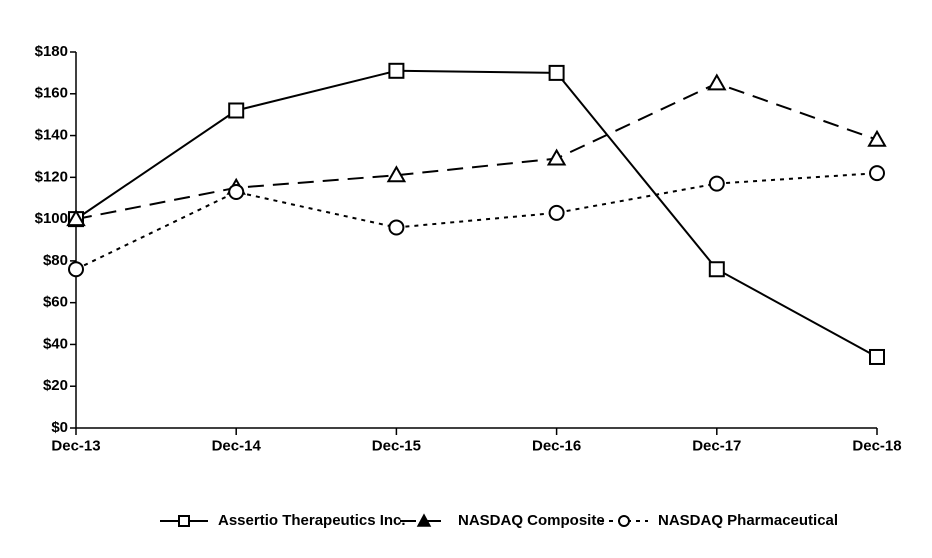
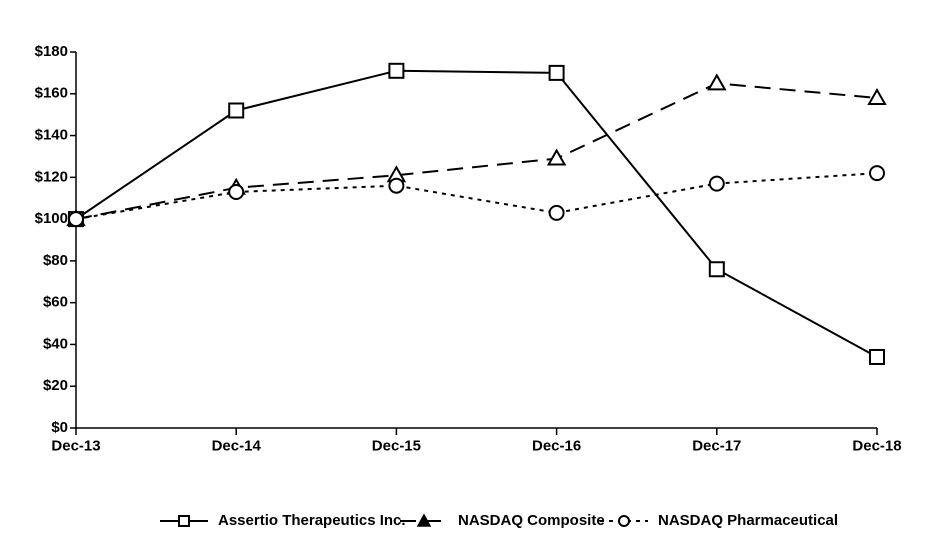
NASDAQ Pharmaceutical/Dec-13: $76 -> $100
NASDAQ Pharmaceutical/Dec-15: $96 -> $116
NASDAQ Composite/Dec-18: $138 -> $158
